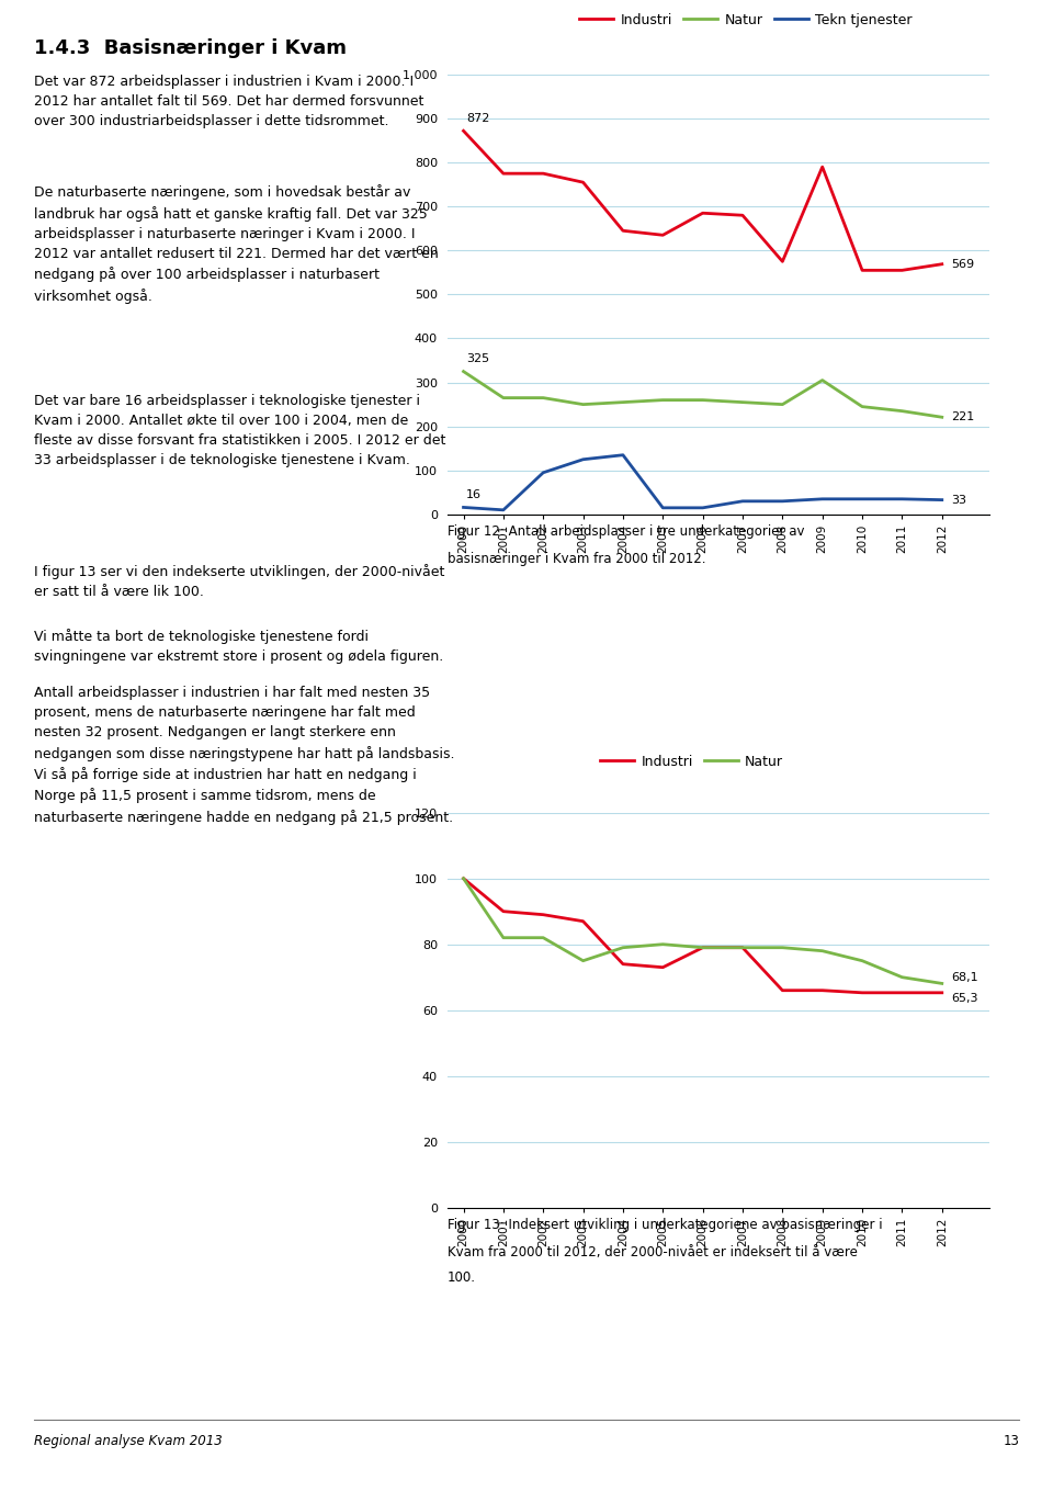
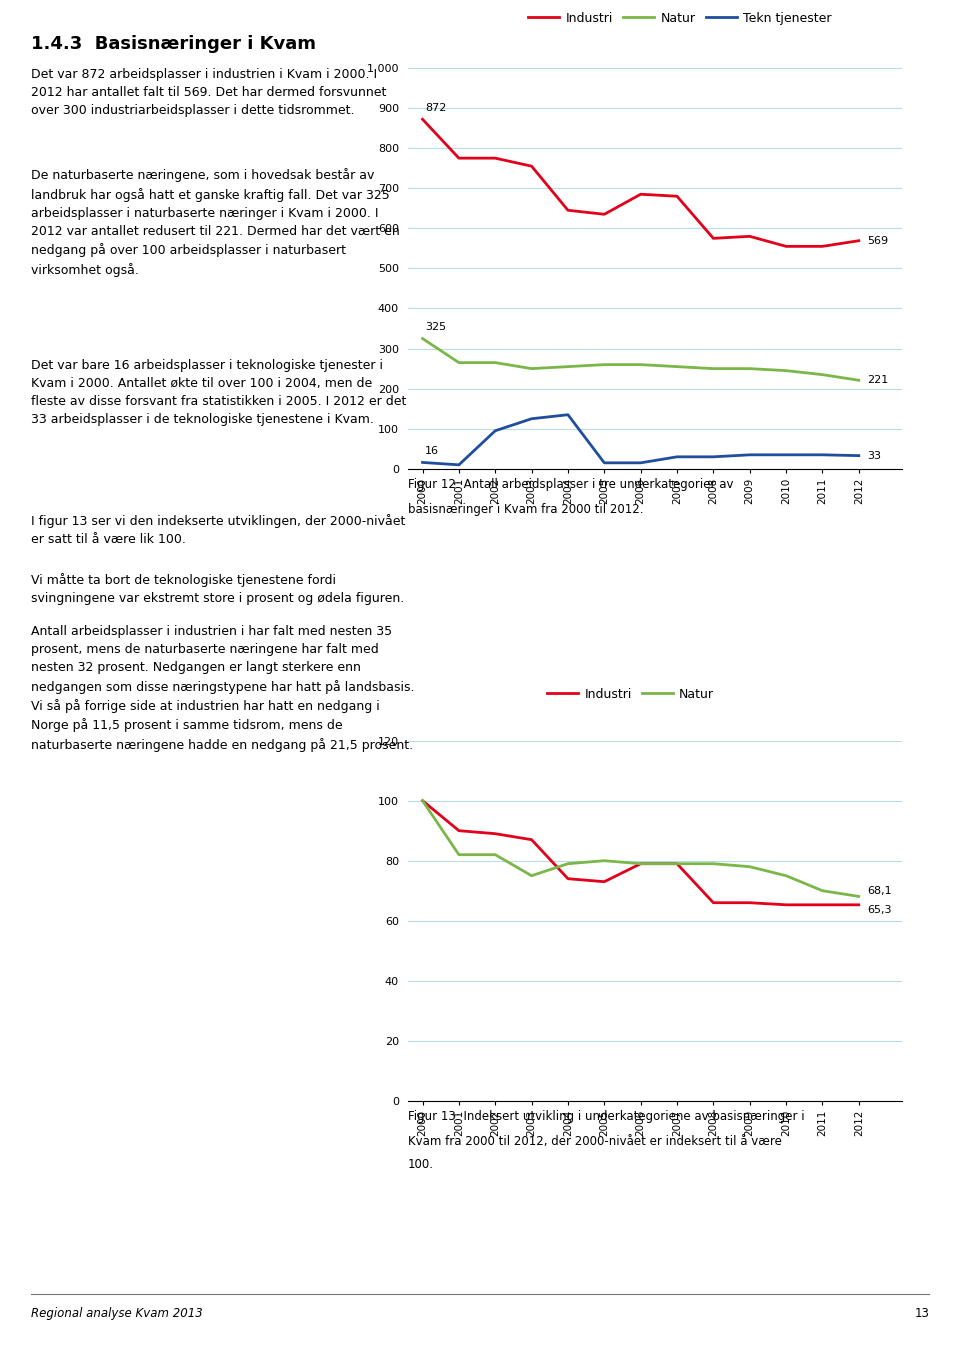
Industri/2009: 790 -> 580
Natur/2009: 305 -> 250
